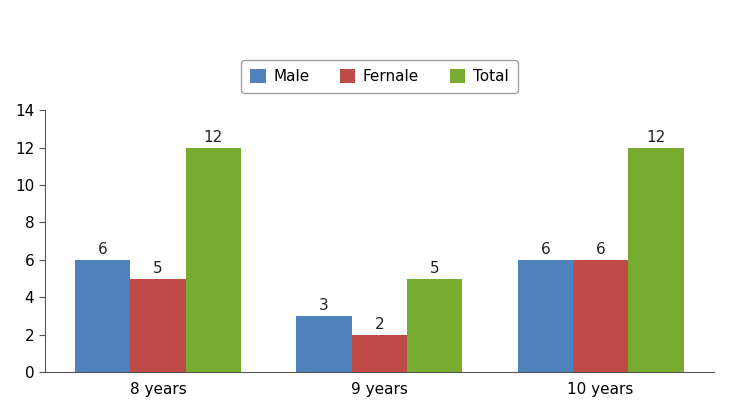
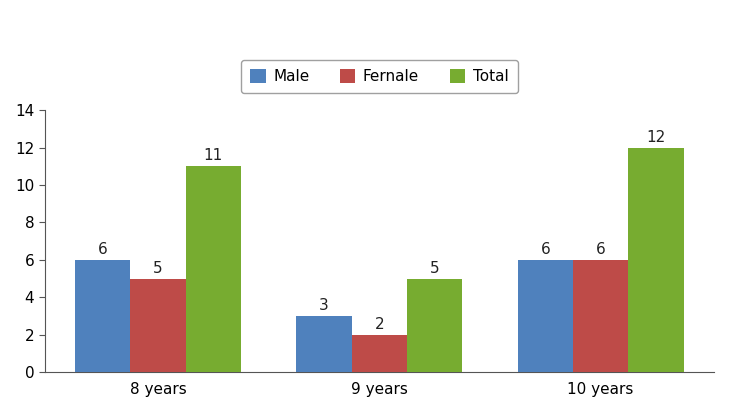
Total/8 years: 12 -> 11
